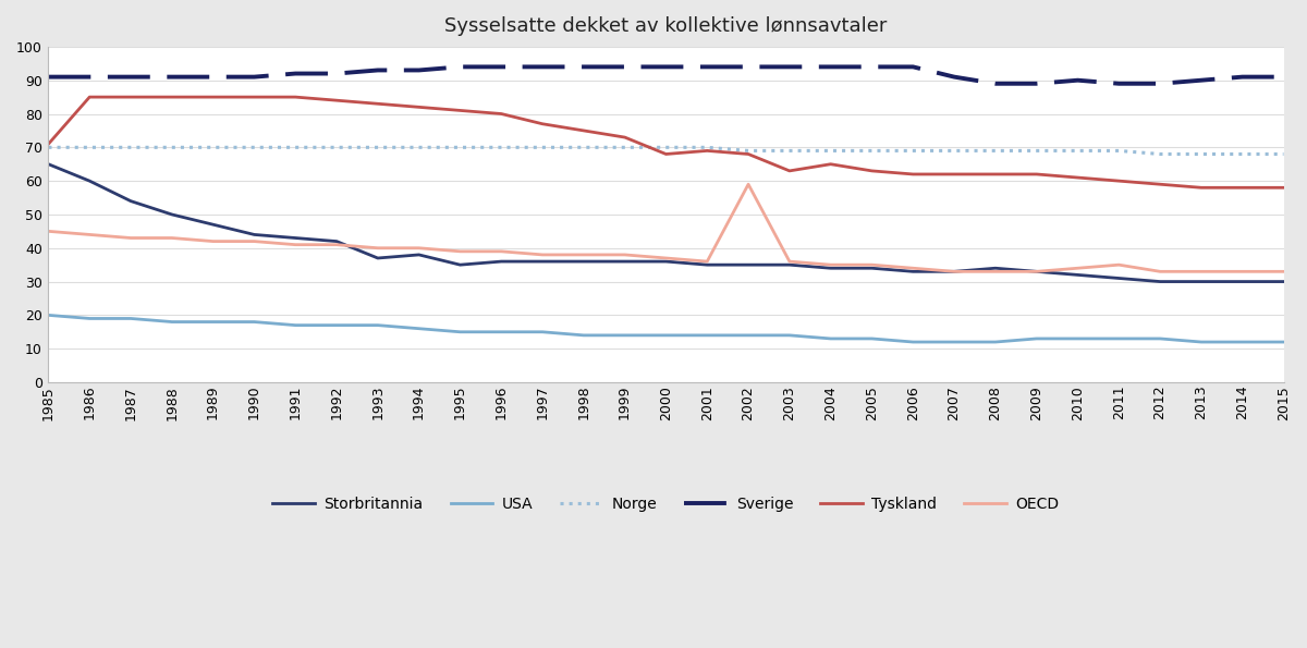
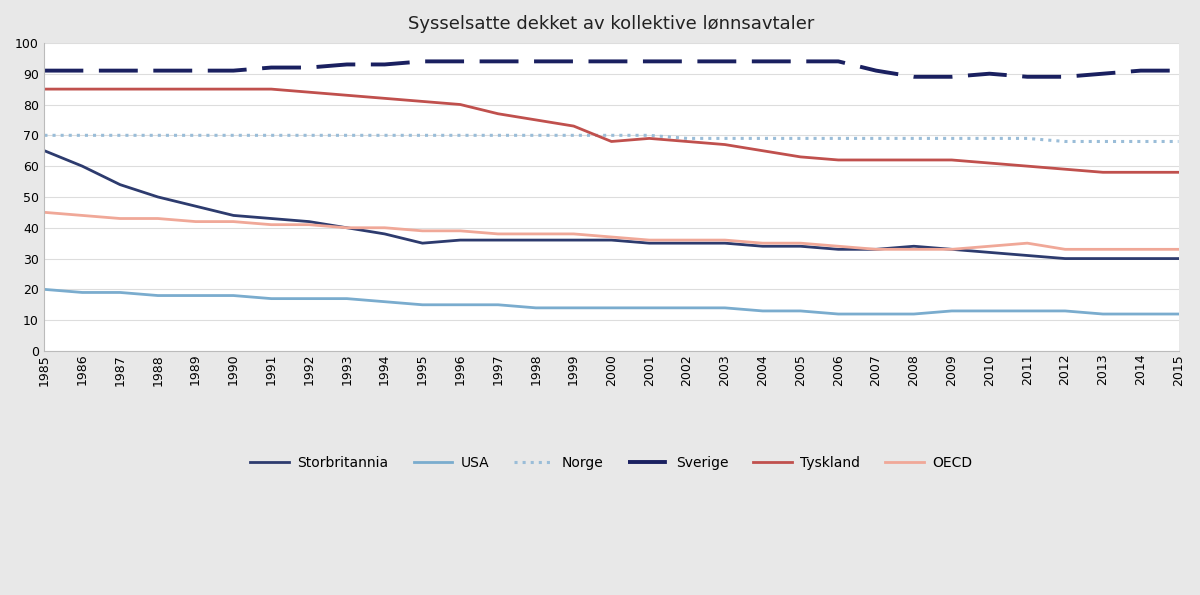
Tyskland/1985: 71 -> 85
Storbritannia/1993: 37 -> 40
OECD/2002: 59 -> 36
Tyskland/2003: 63 -> 67
